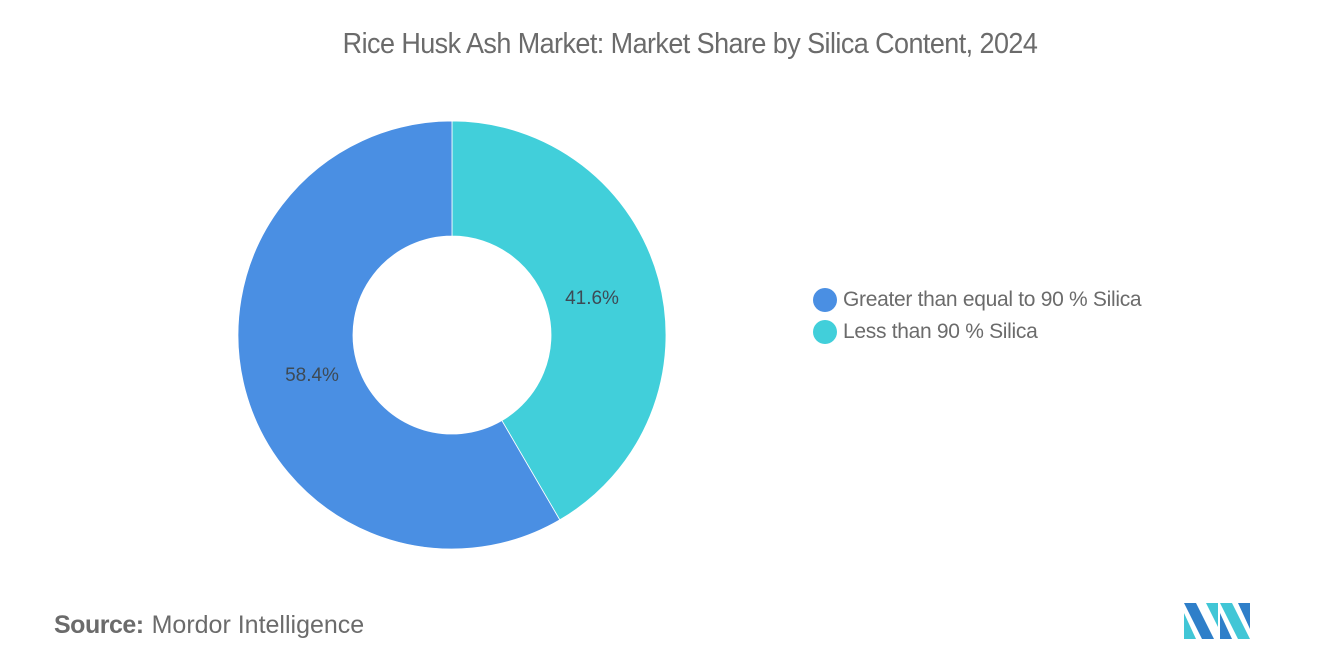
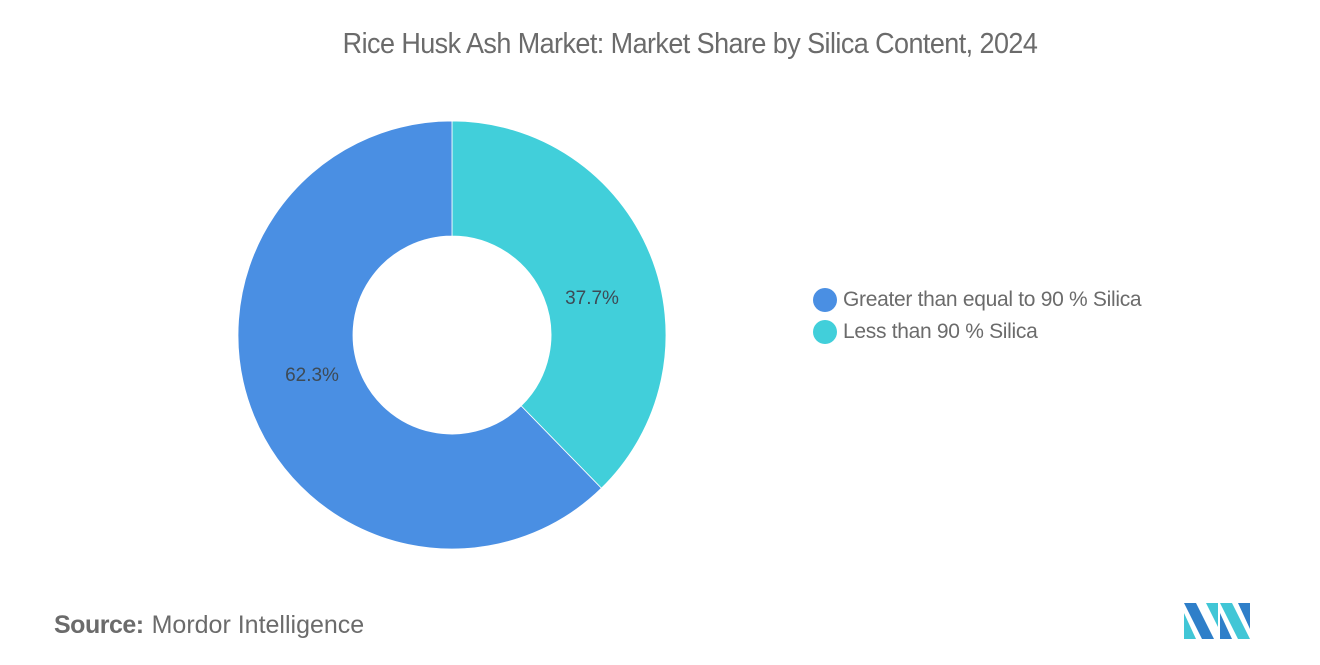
Greater than equal to 90 % Silica: 58.4% -> 62.3%
Less than 90 % Silica: 41.6% -> 37.7%
